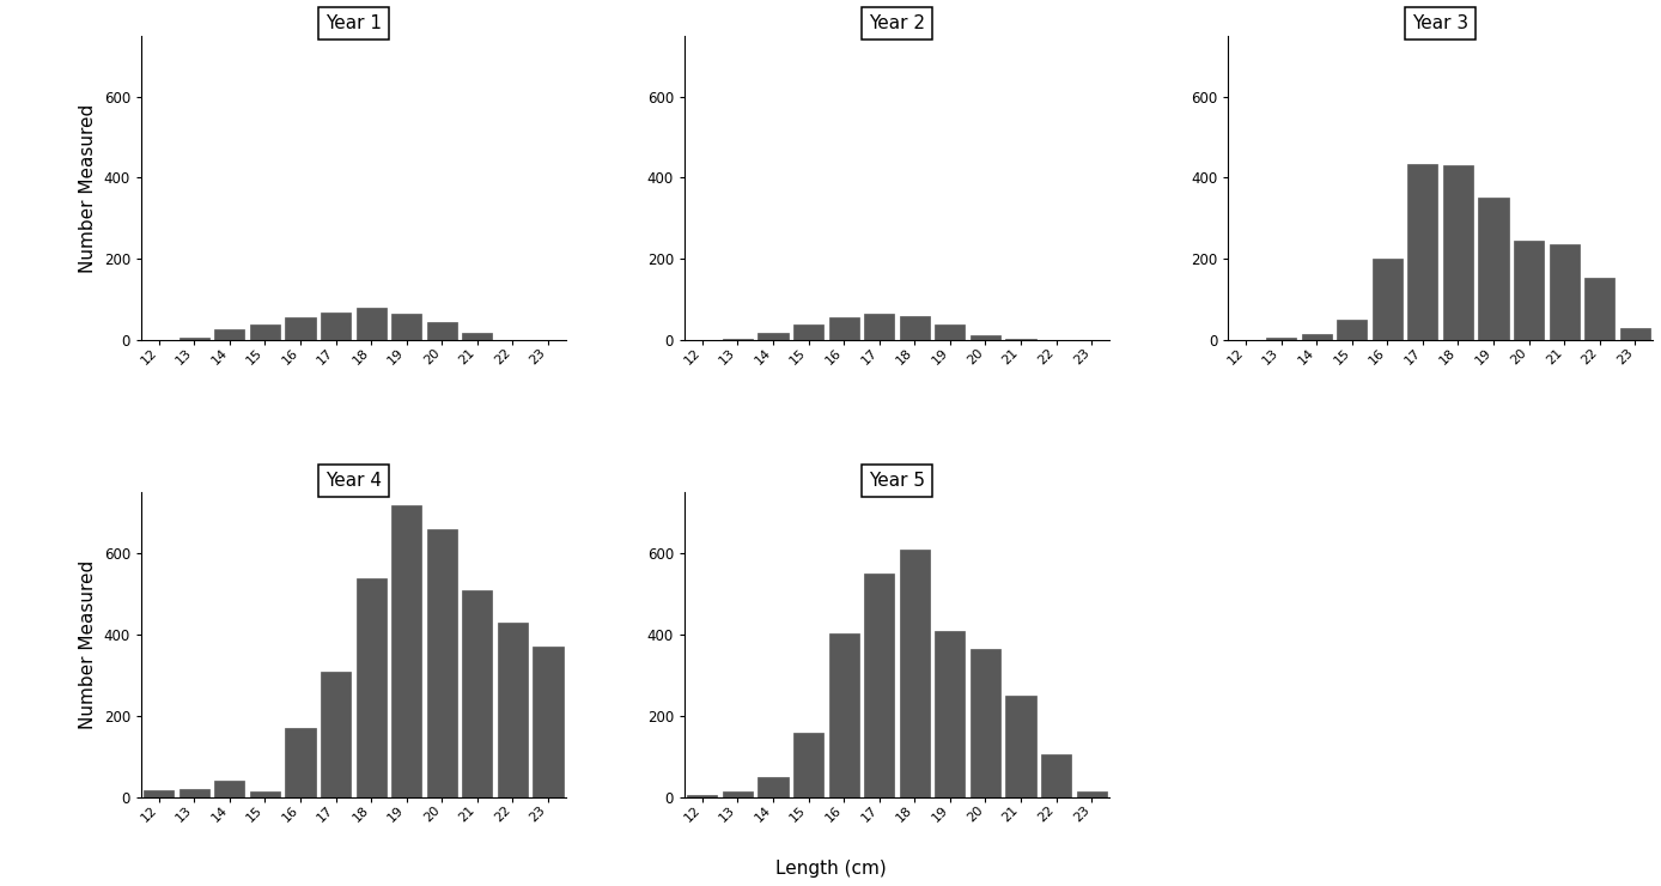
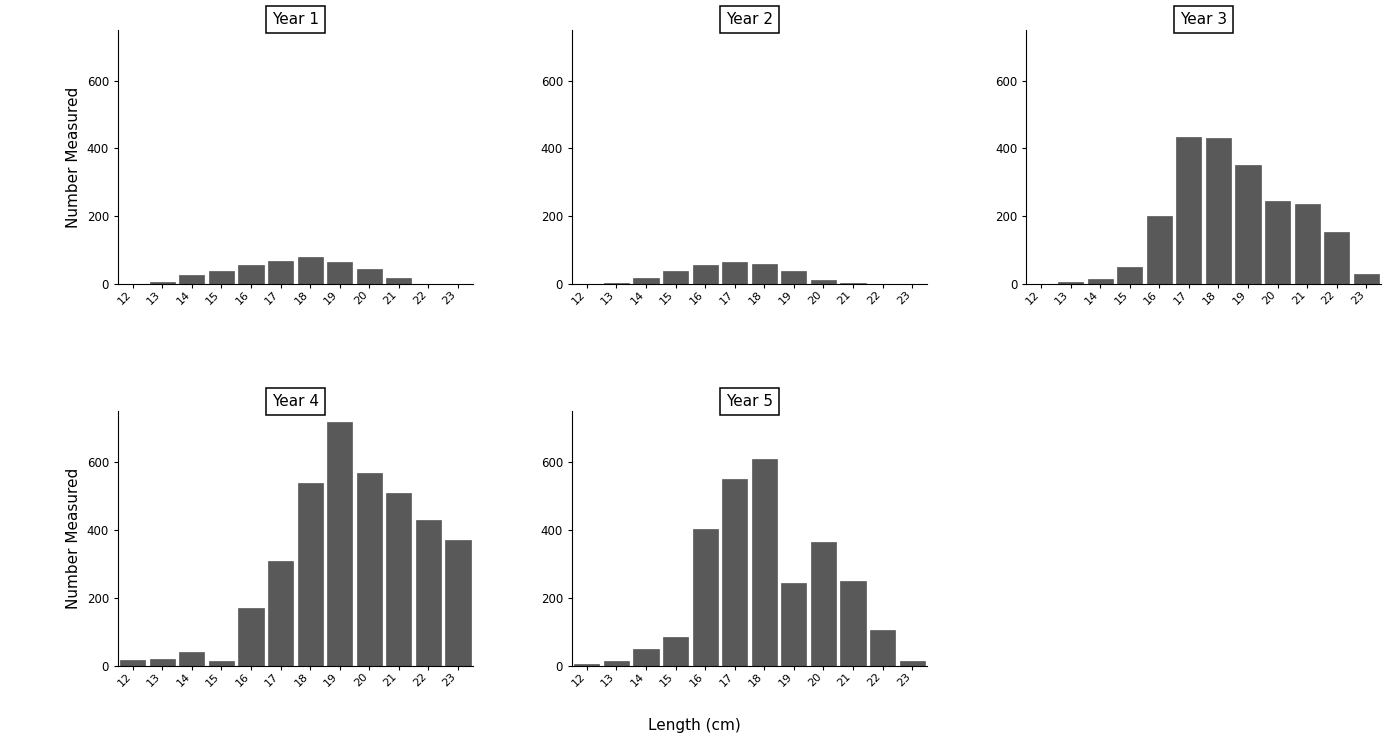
Year 4/20: 660 -> 570
Year 5/15: 160 -> 85
Year 5/19: 410 -> 245
